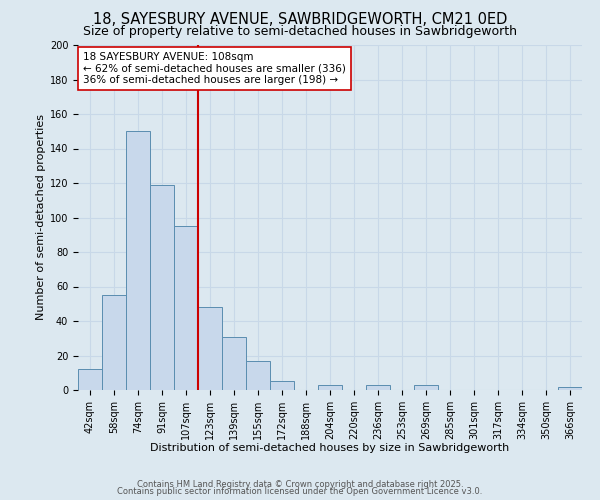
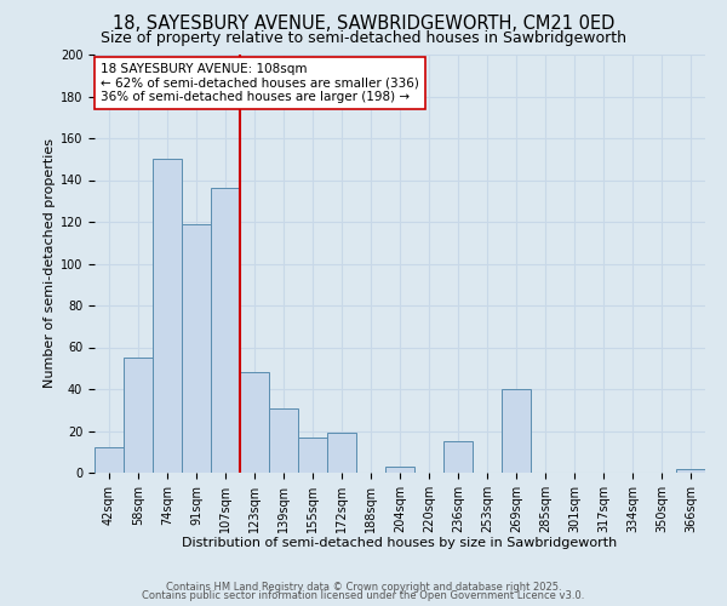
107sqm: 95 -> 136
172sqm: 5 -> 19
236sqm: 3 -> 15
269sqm: 3 -> 40
